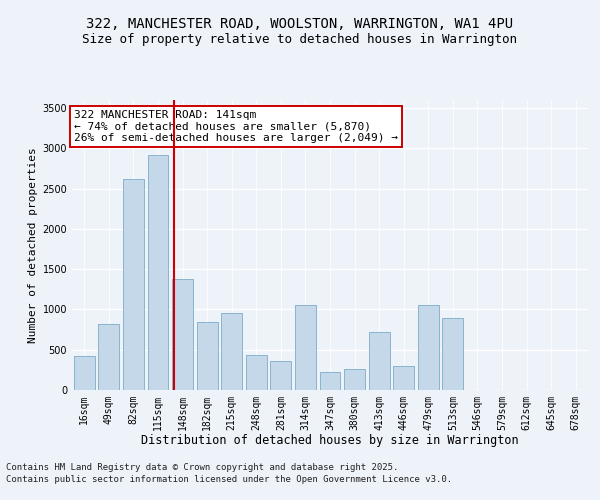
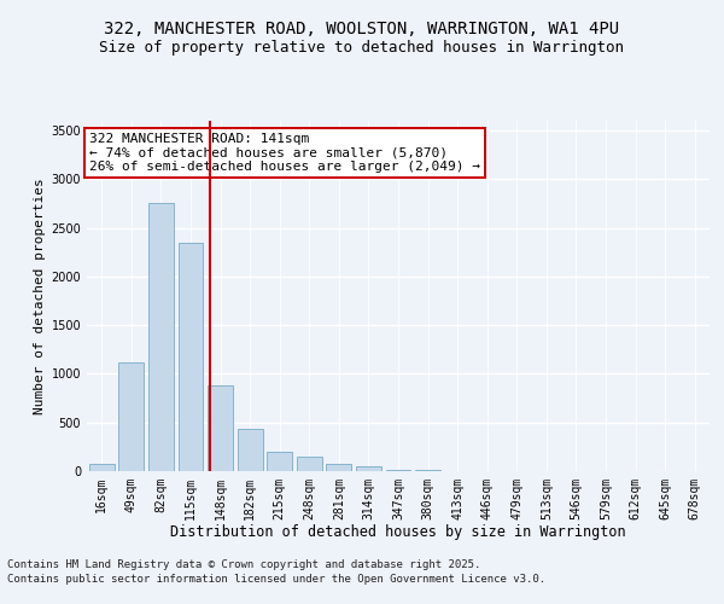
16sqm: 420 -> 80
49sqm: 820 -> 1120
82sqm: 2620 -> 2750
115sqm: 2920 -> 2350
148sqm: 1380 -> 880
182sqm: 840 -> 430
215sqm: 960 -> 200
248sqm: 440 -> 140
281sqm: 360 -> 80
314sqm: 1060 -> 40
347sqm: 220 -> 20
380sqm: 260 -> 10
413sqm: 720 -> 0
446sqm: 300 -> 0
479sqm: 1060 -> 0
513sqm: 900 -> 0
